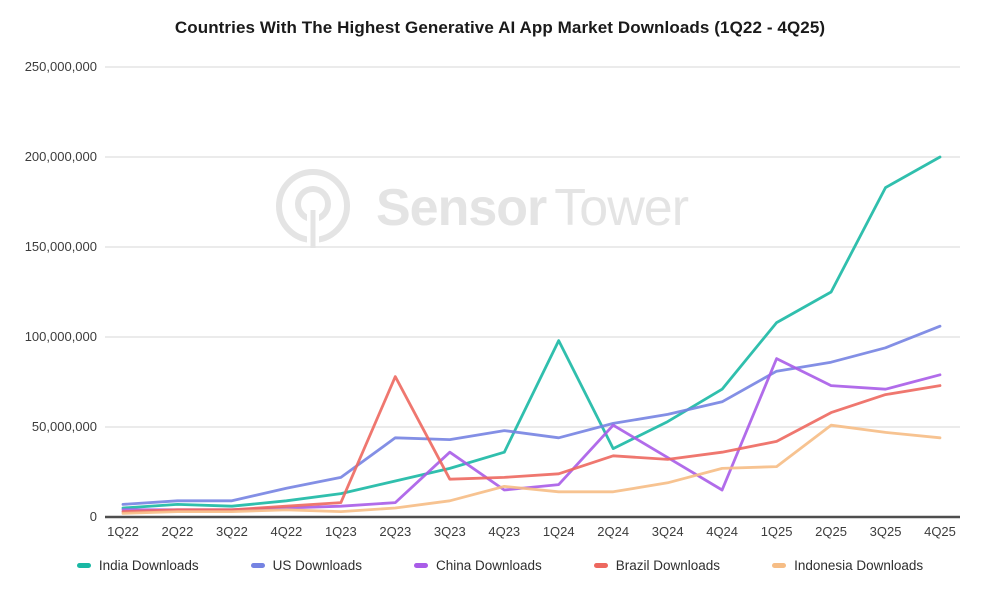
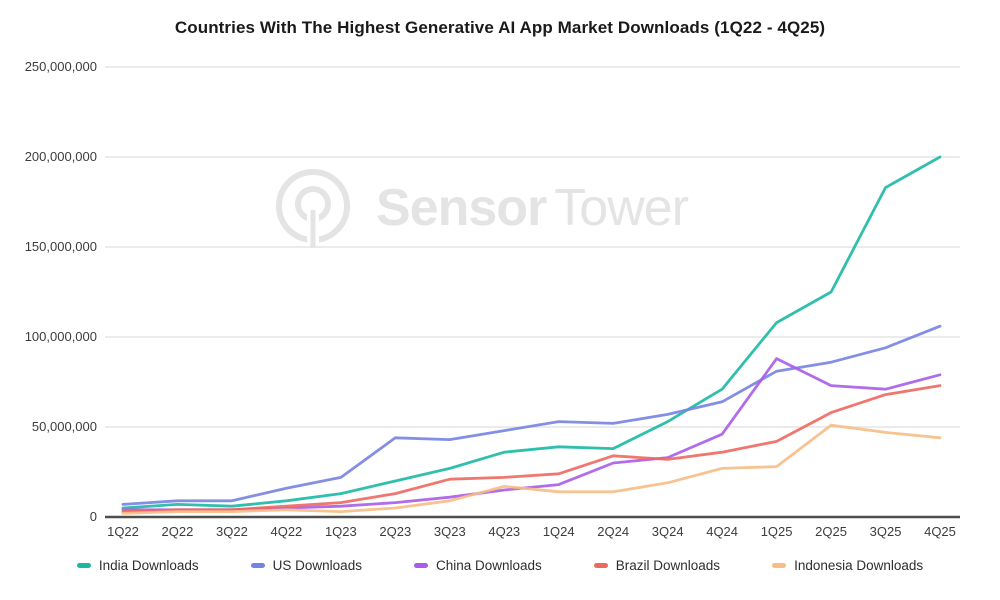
Brazil Downloads/2Q23: 78000000 -> 13000000
China Downloads/3Q23: 36000000 -> 11000000
India Downloads/1Q24: 98000000 -> 39000000
US Downloads/1Q24: 44000000 -> 53000000
China Downloads/2Q24: 51000000 -> 30000000
China Downloads/4Q24: 15000000 -> 46000000
